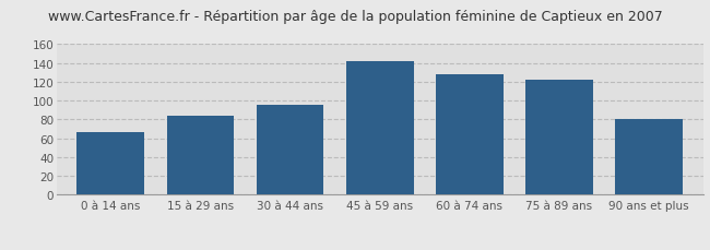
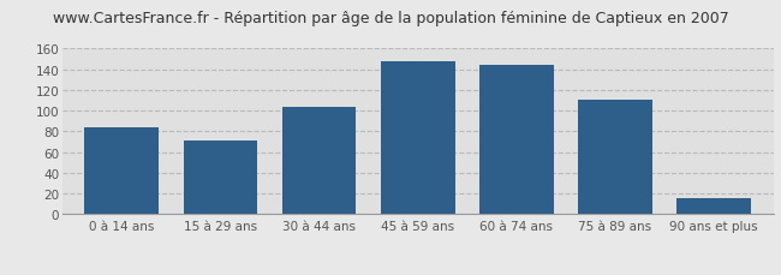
0 à 14 ans: 66 -> 84
15 à 29 ans: 84 -> 71
30 à 44 ans: 96 -> 104
45 à 59 ans: 142 -> 148
60 à 74 ans: 128 -> 144
75 à 89 ans: 122 -> 111
90 ans et plus: 80 -> 16
